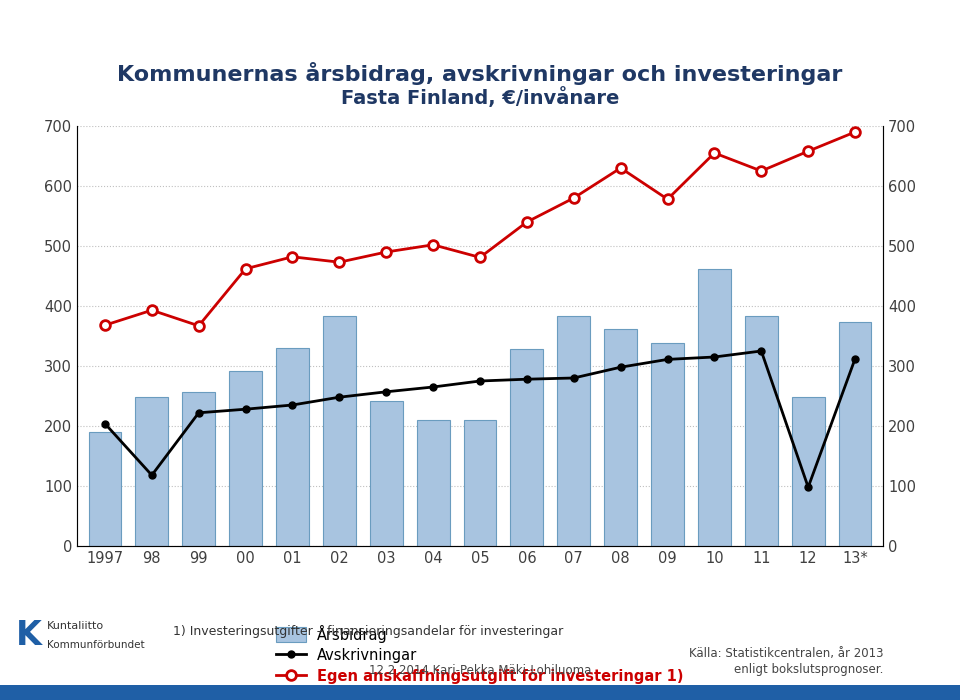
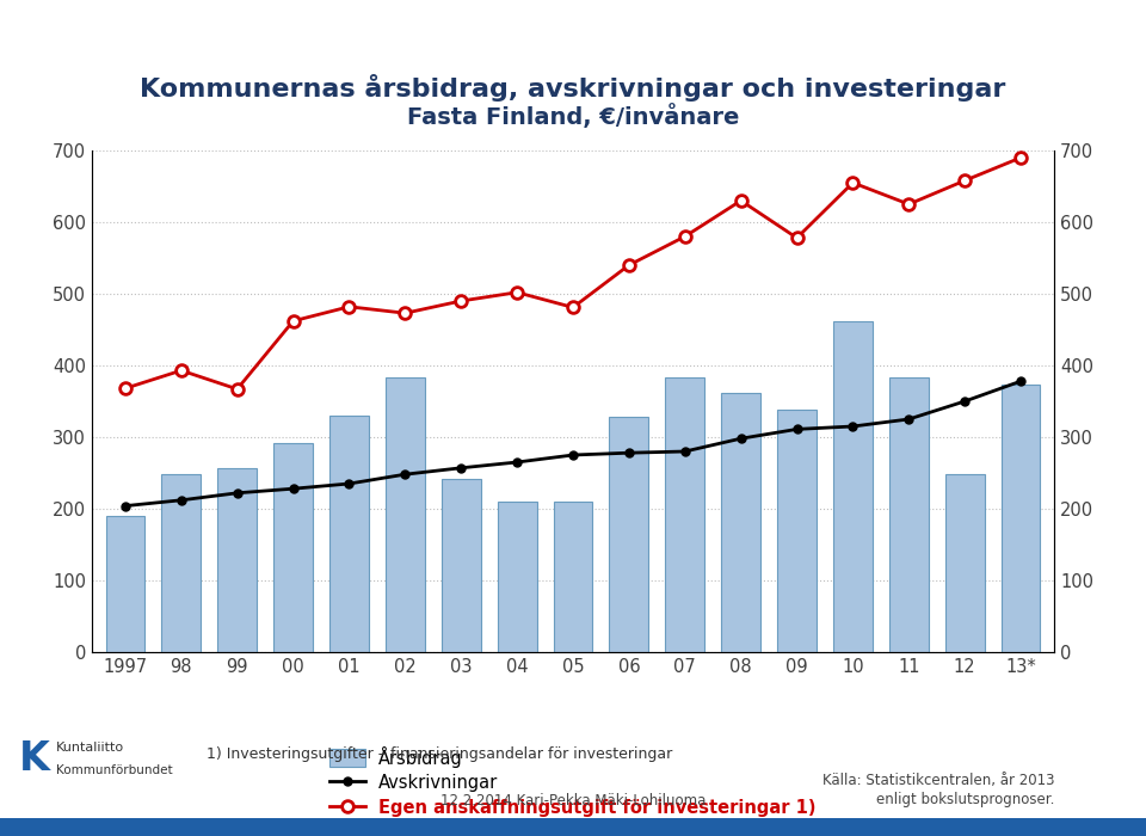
Avskrivningar/98: 118 -> 212
Avskrivningar/12: 98 -> 350
Avskrivningar/13*: 312 -> 378
